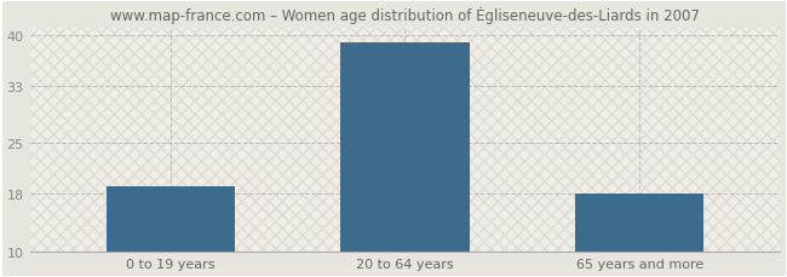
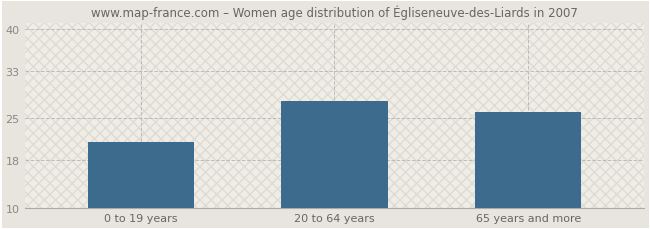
0 to 19 years: 19 -> 21
20 to 64 years: 39 -> 28
65 years and more: 18 -> 26
